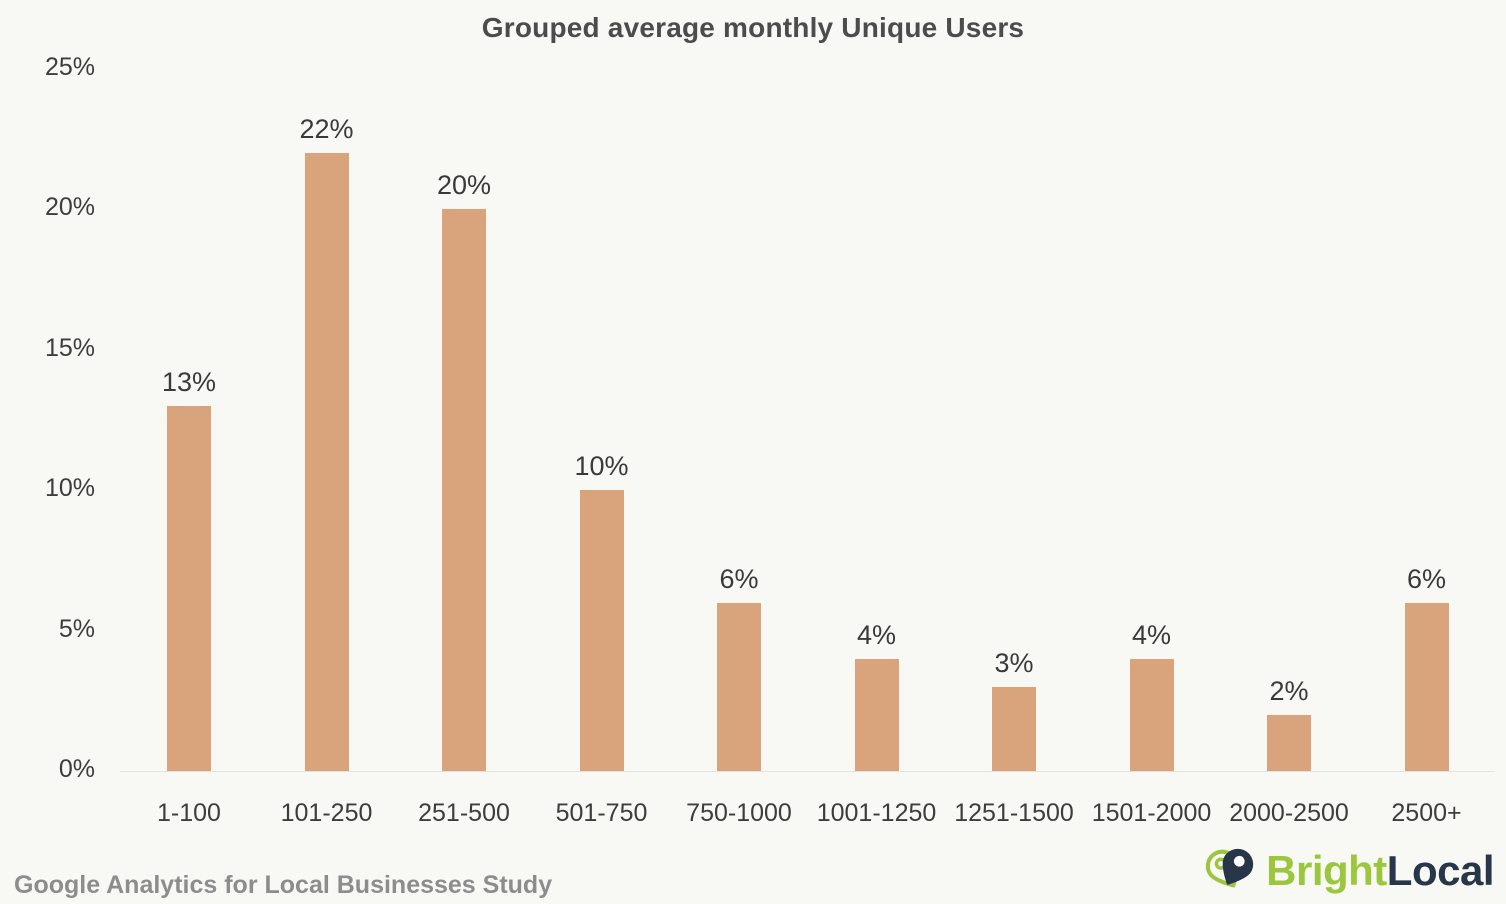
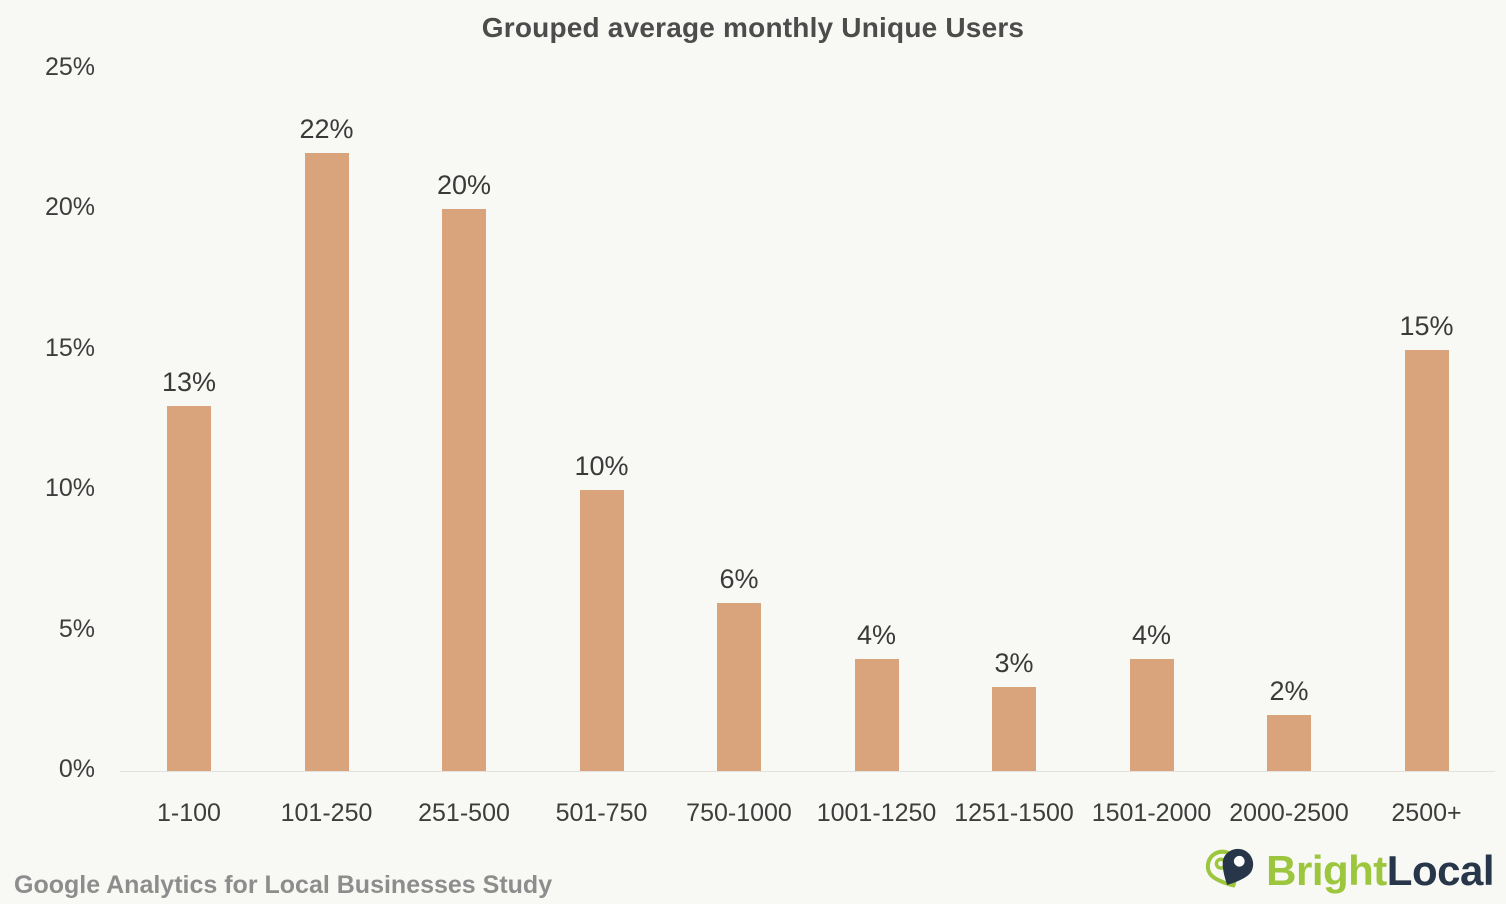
2500+: 6% -> 15%
